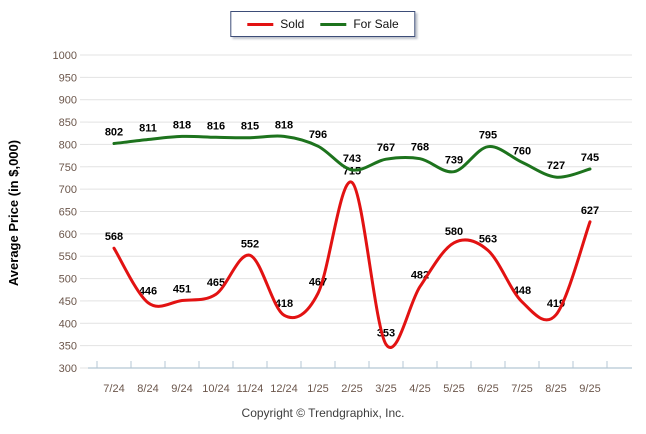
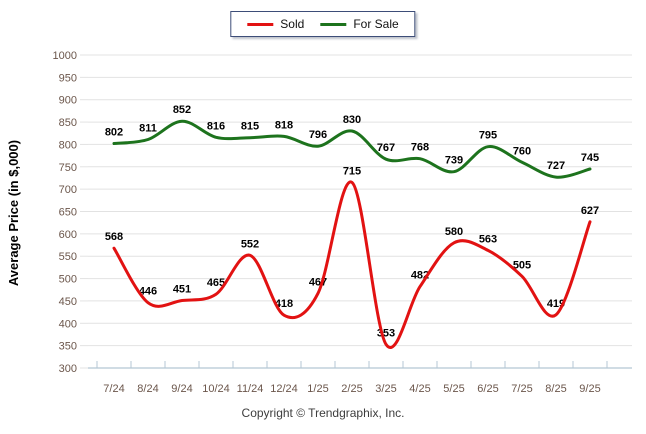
For Sale/9/24: 818 -> 852
For Sale/2/25: 743 -> 830
Sold/7/25: 448 -> 505
